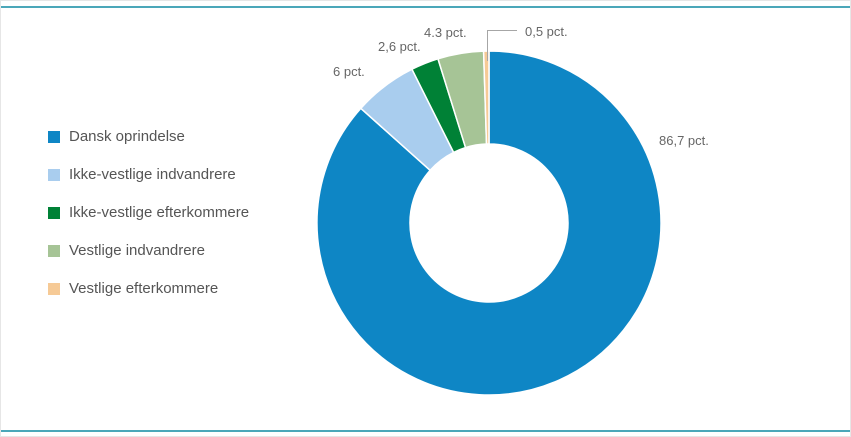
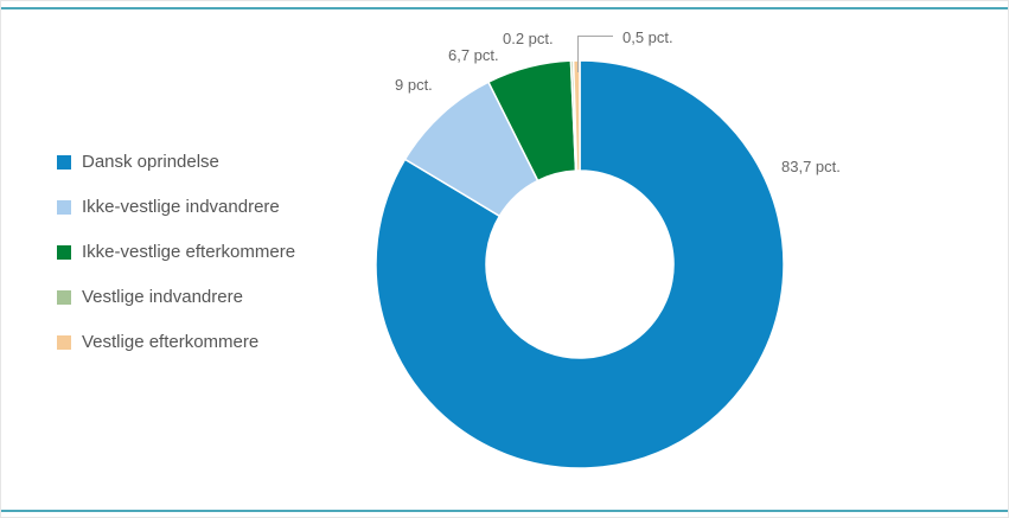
Dansk oprindelse: 86,7 -> 83,7
Ikke-vestlige indvandrere: 6 -> 9
Ikke-vestlige efterkommere: 2,6 -> 6,7
Vestlige indvandrere: 4.3 -> 0.2
